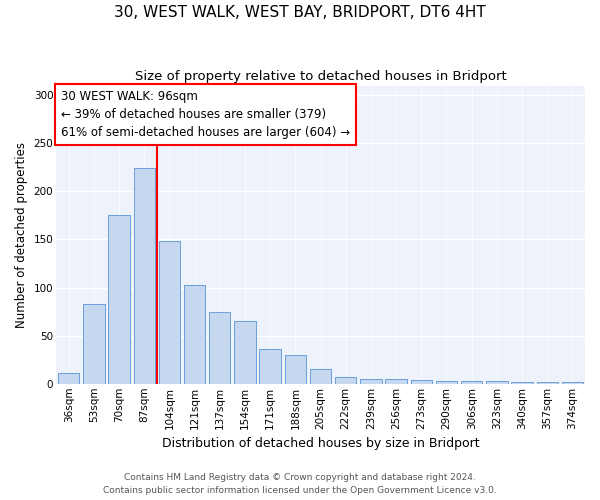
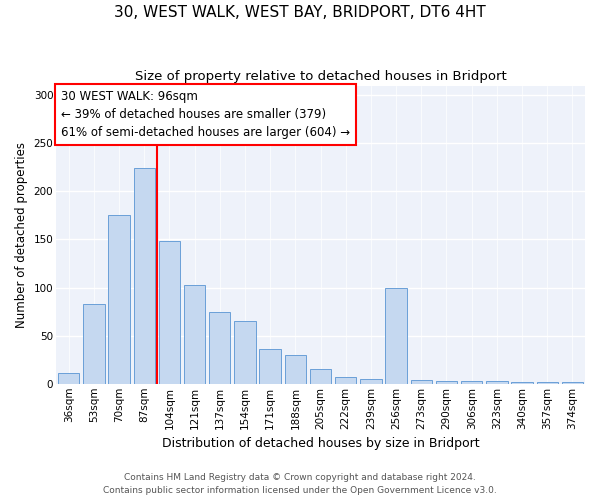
256sqm: 5 -> 100
